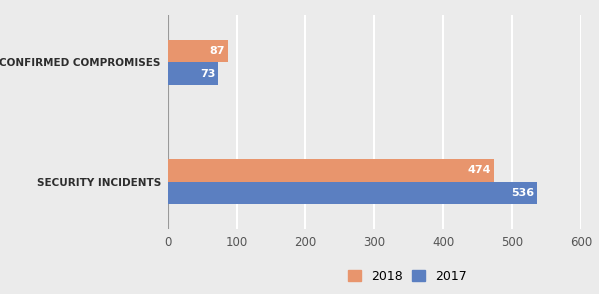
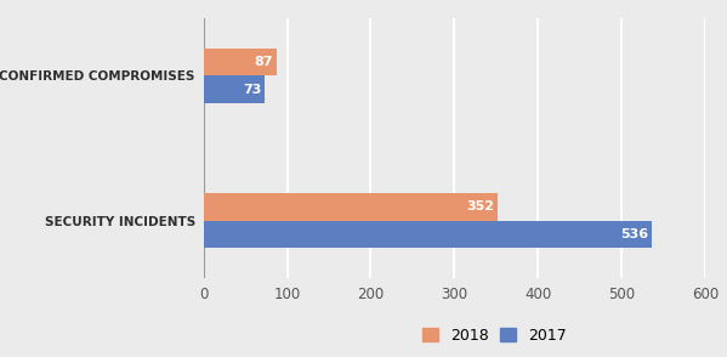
2018/SECURITY INCIDENTS: 474 -> 352
